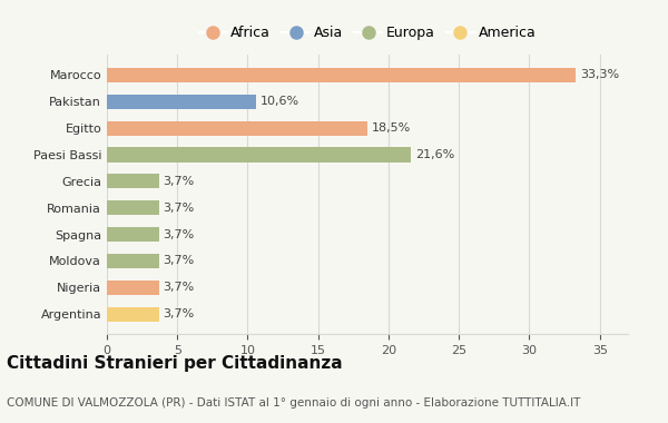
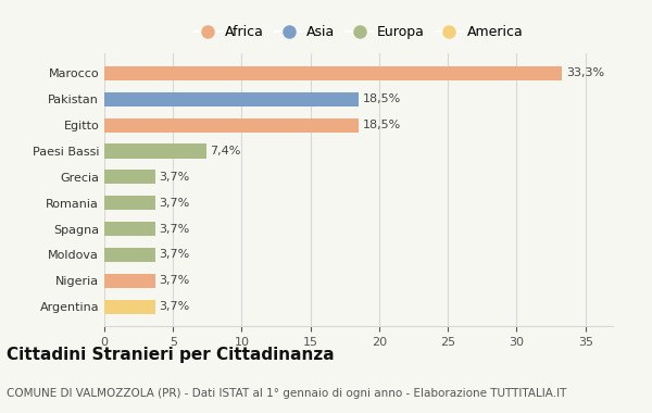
Pakistan: 10,6% -> 18,5%
Paesi Bassi: 21,6% -> 7,4%
